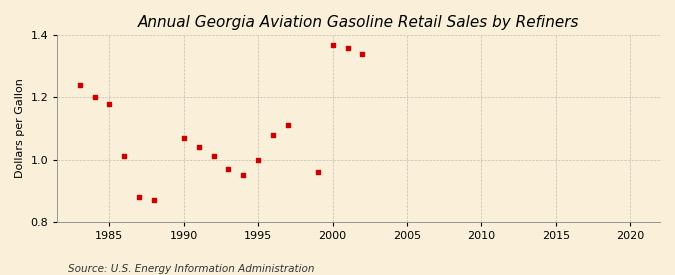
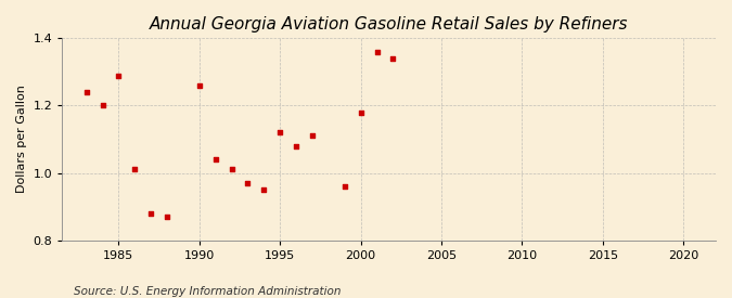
1985: 1.18 -> 1.29
1990: 1.07 -> 1.26
1995: 1.00 -> 1.12
2000: 1.37 -> 1.18
